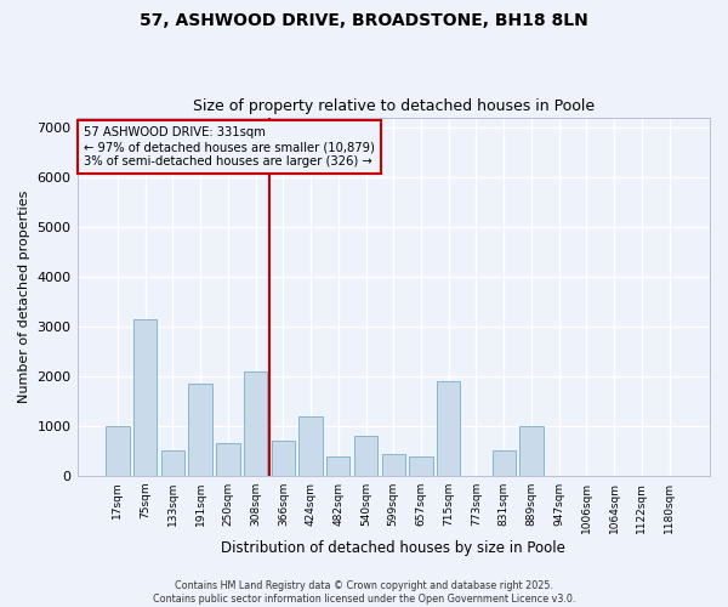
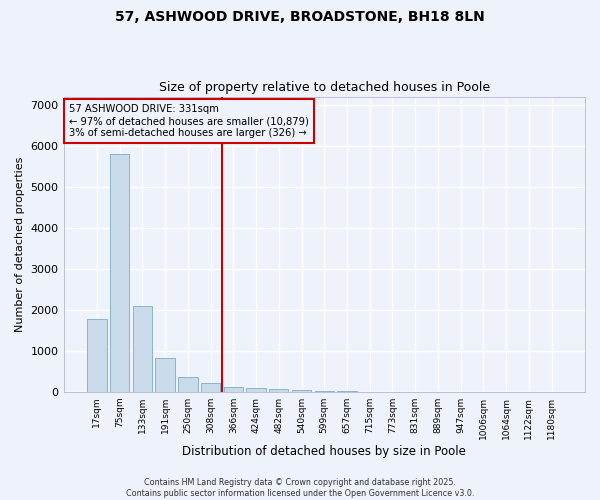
17sqm: 1000 -> 1780
75sqm: 3150 -> 5820
133sqm: 500 -> 2100
191sqm: 1850 -> 820
250sqm: 650 -> 370
308sqm: 2100 -> 220
366sqm: 700 -> 130
424sqm: 1200 -> 100
482sqm: 400 -> 80
540sqm: 800 -> 50
599sqm: 450 -> 20
657sqm: 400 -> 10
715sqm: 1900 -> 10
831sqm: 500 -> 0
889sqm: 1000 -> 0
